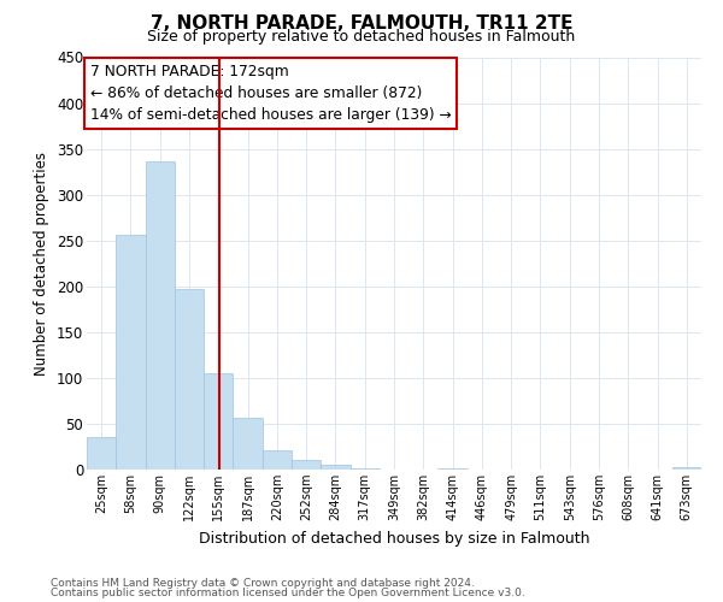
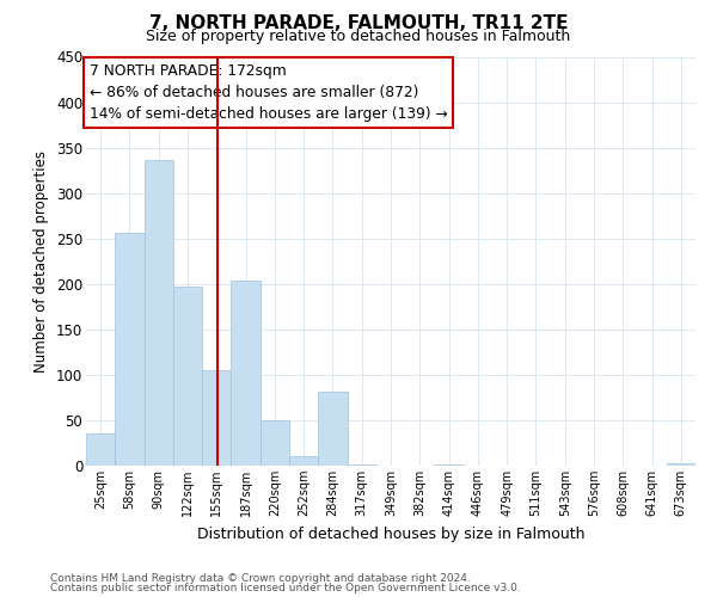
187sqm: 57 -> 204
220sqm: 21 -> 50
284sqm: 5 -> 82
